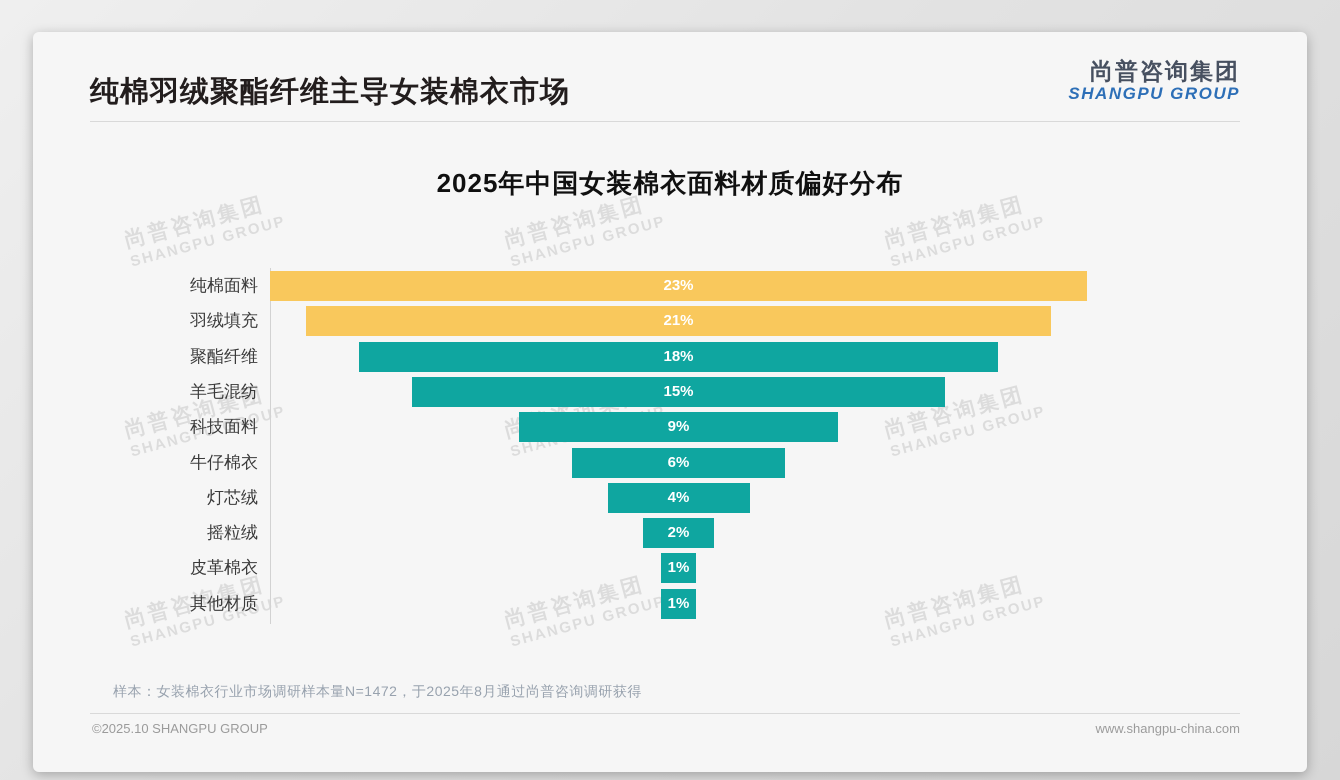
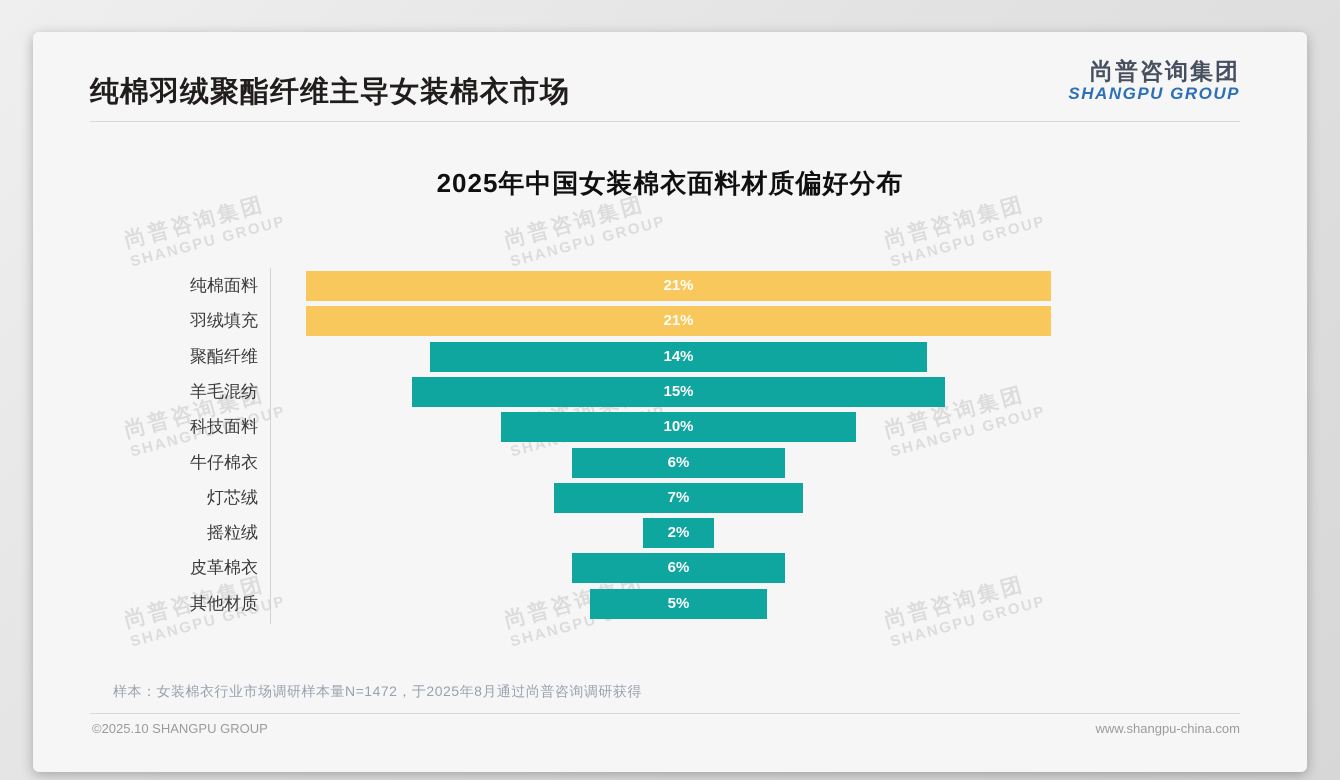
纯棉面料: 23% -> 21%
聚酯纤维: 18% -> 14%
科技面料: 9% -> 10%
灯芯绒: 4% -> 7%
皮革棉衣: 1% -> 6%
其他材质: 1% -> 5%
